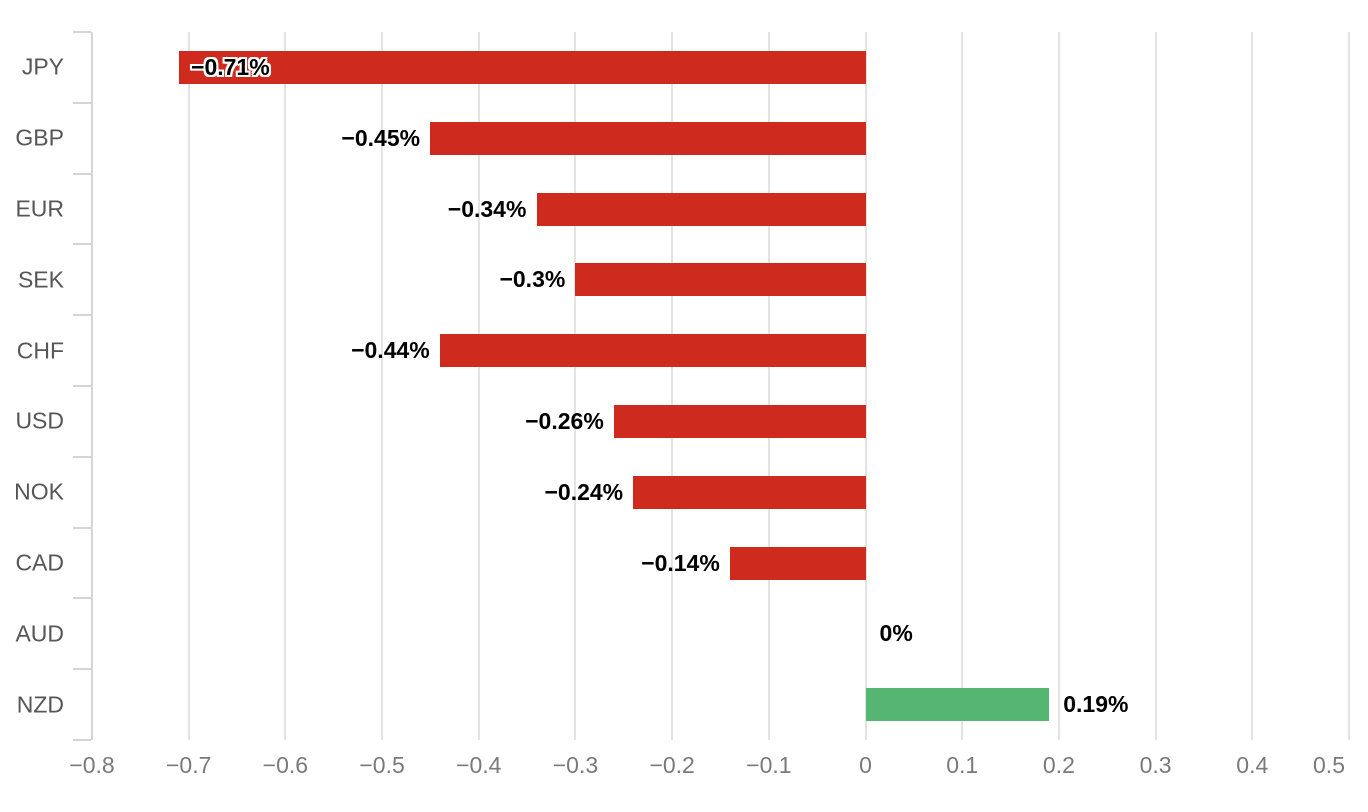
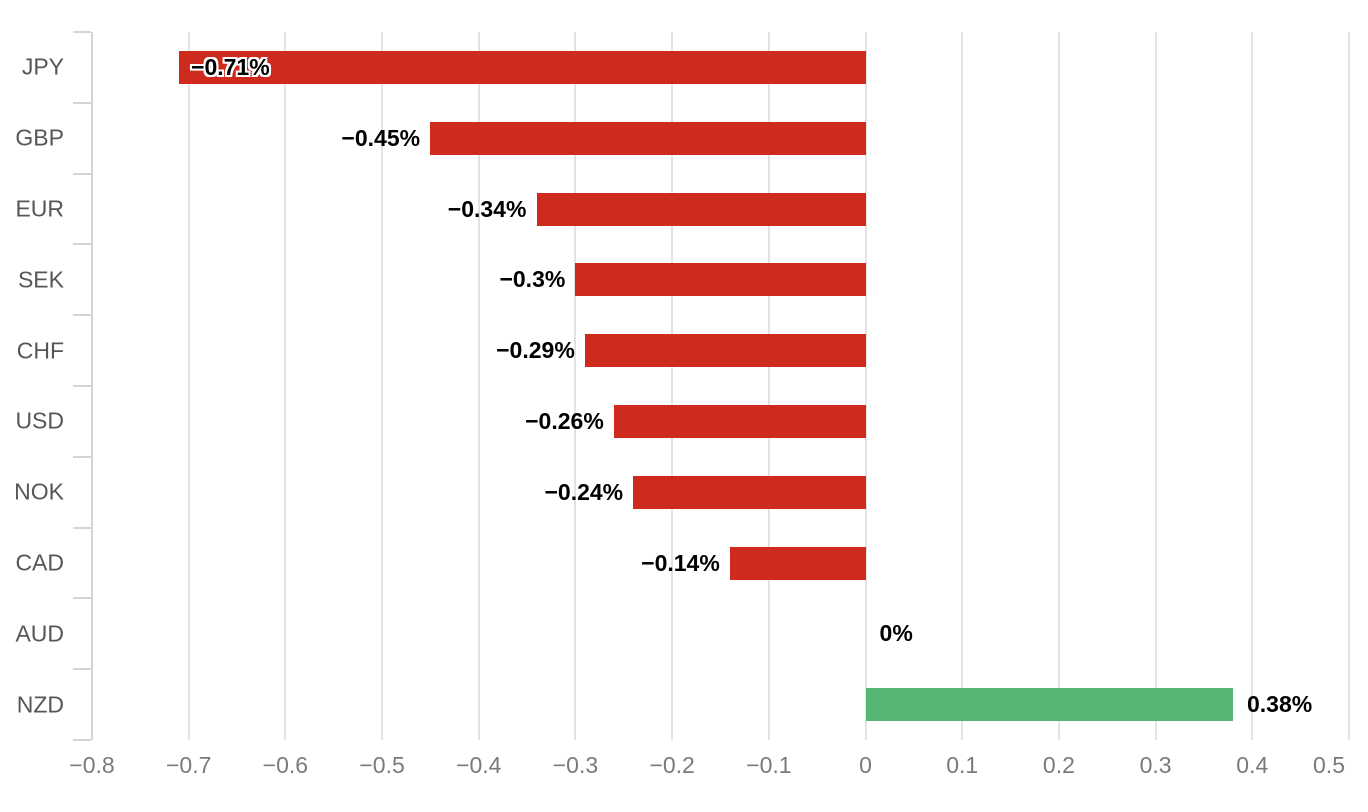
CHF: −0.44% -> −0.29%
NZD: 0.19% -> 0.38%
